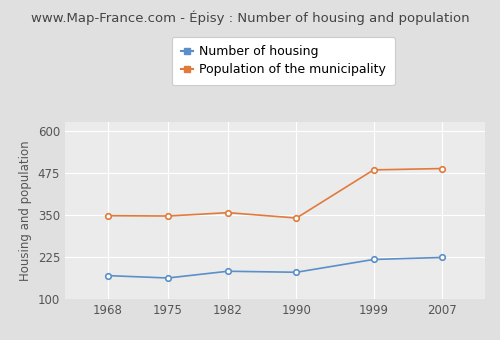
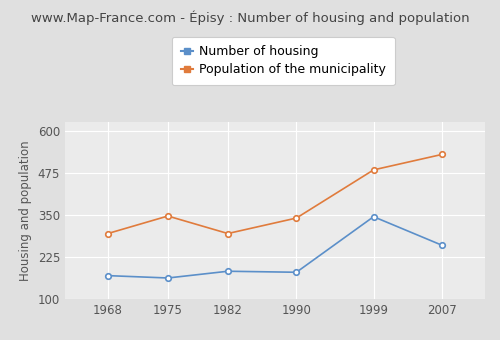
Population of the municipality/1968: 348 -> 295
Population of the municipality/1982: 357 -> 295
Number of housing/1999: 218 -> 345
Number of housing/2007: 224 -> 260
Population of the municipality/2007: 488 -> 530
